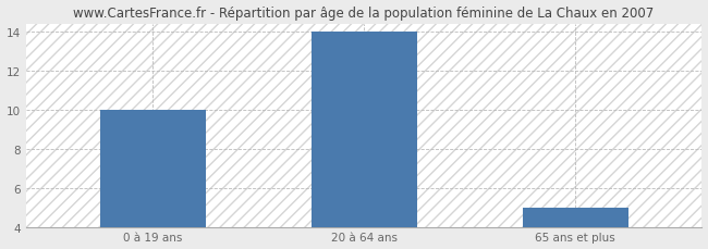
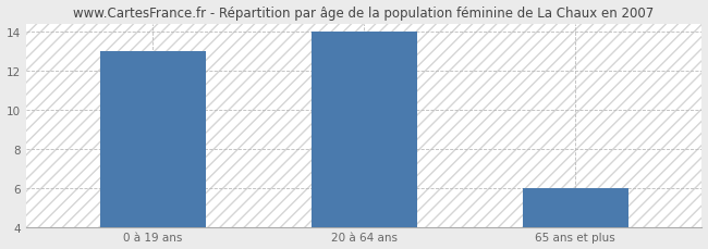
0 à 19 ans: 10 -> 13
65 ans et plus: 5 -> 6
